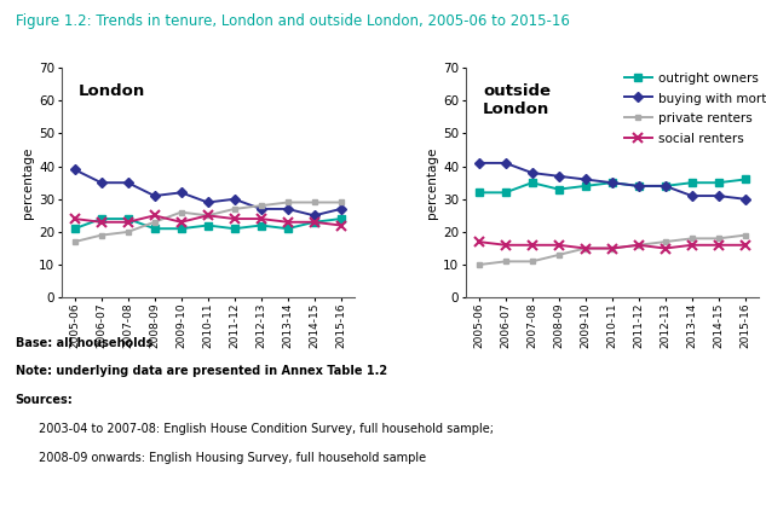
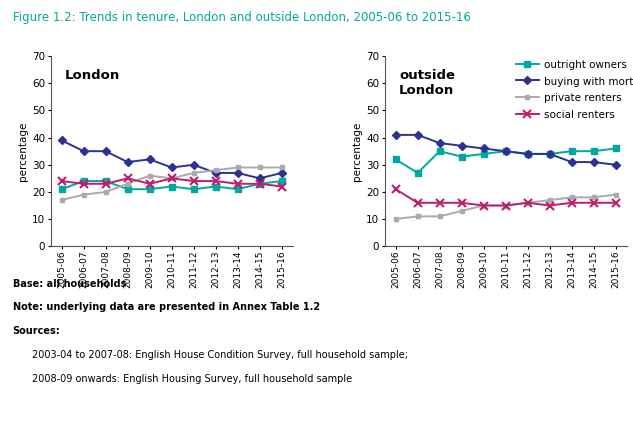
social renters/2005-06: 17 -> 21
outright owners/2006-07: 32 -> 27
